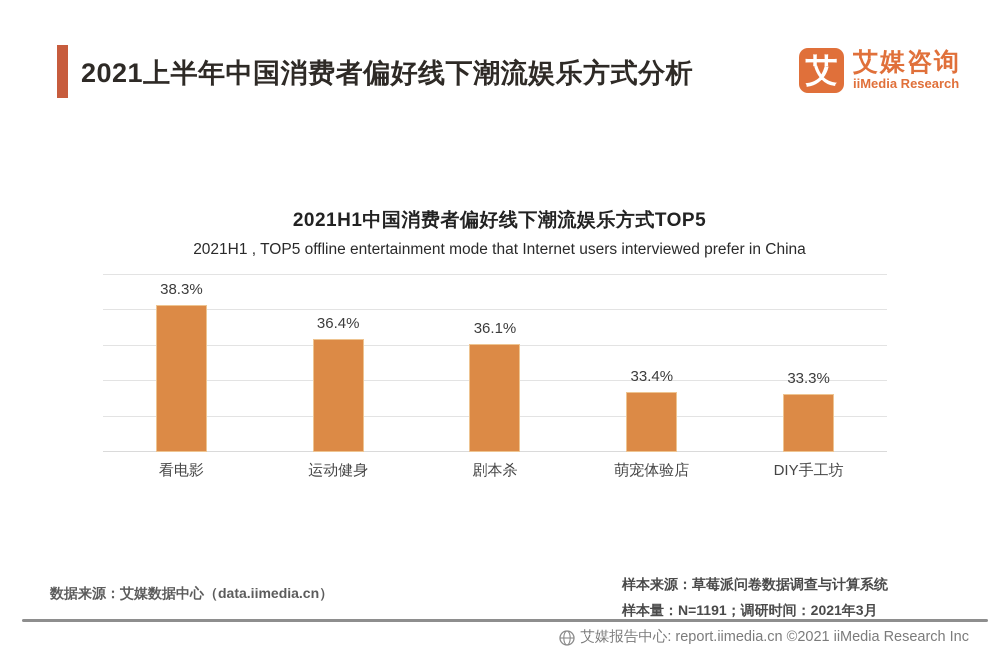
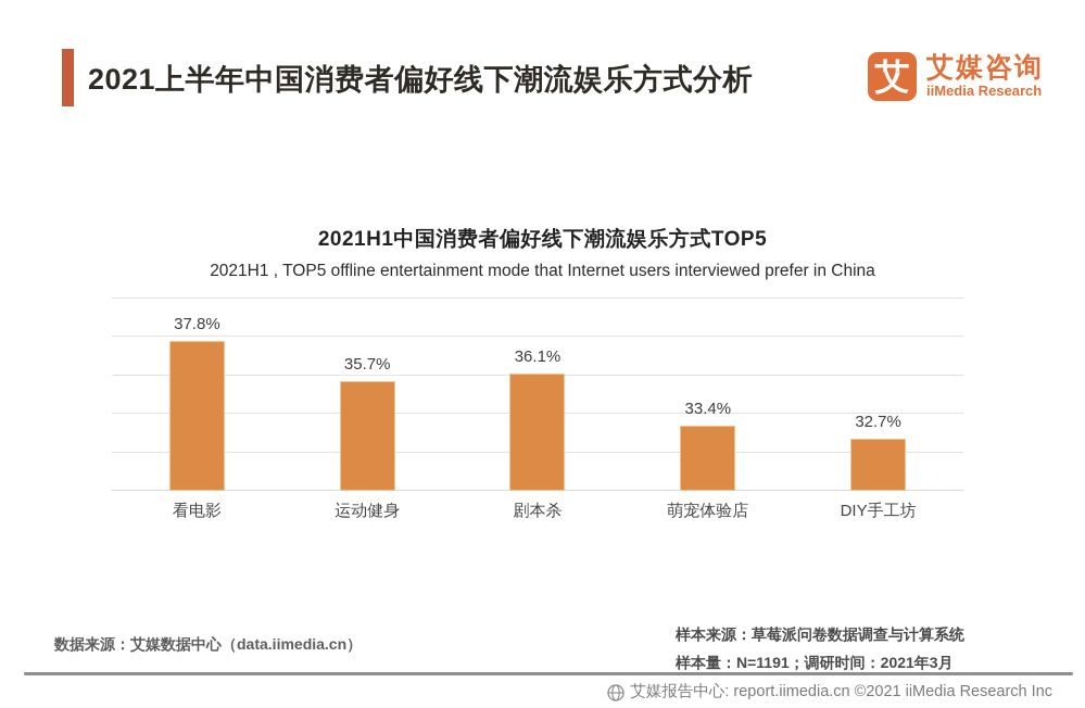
看电影: 38.3% -> 37.8%
运动健身: 36.4% -> 35.7%
DIY手工坊: 33.3% -> 32.7%
